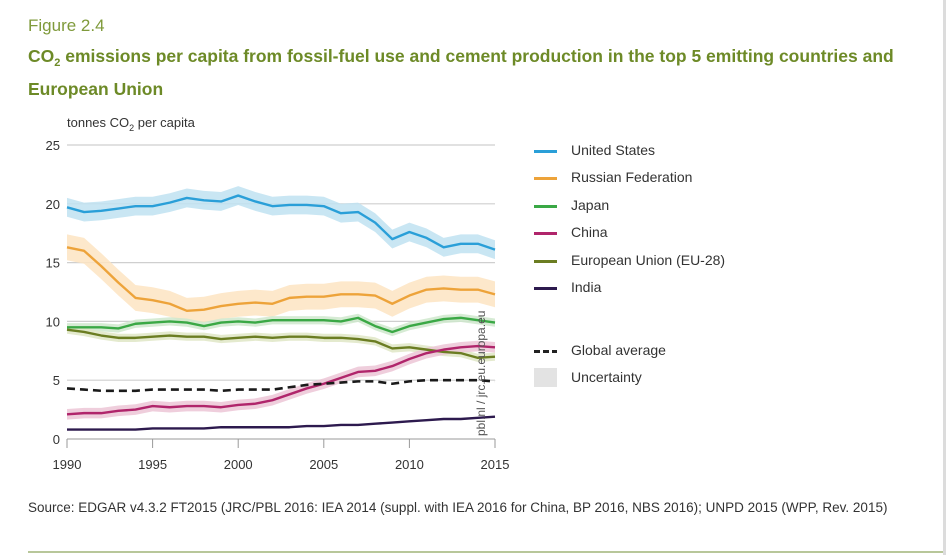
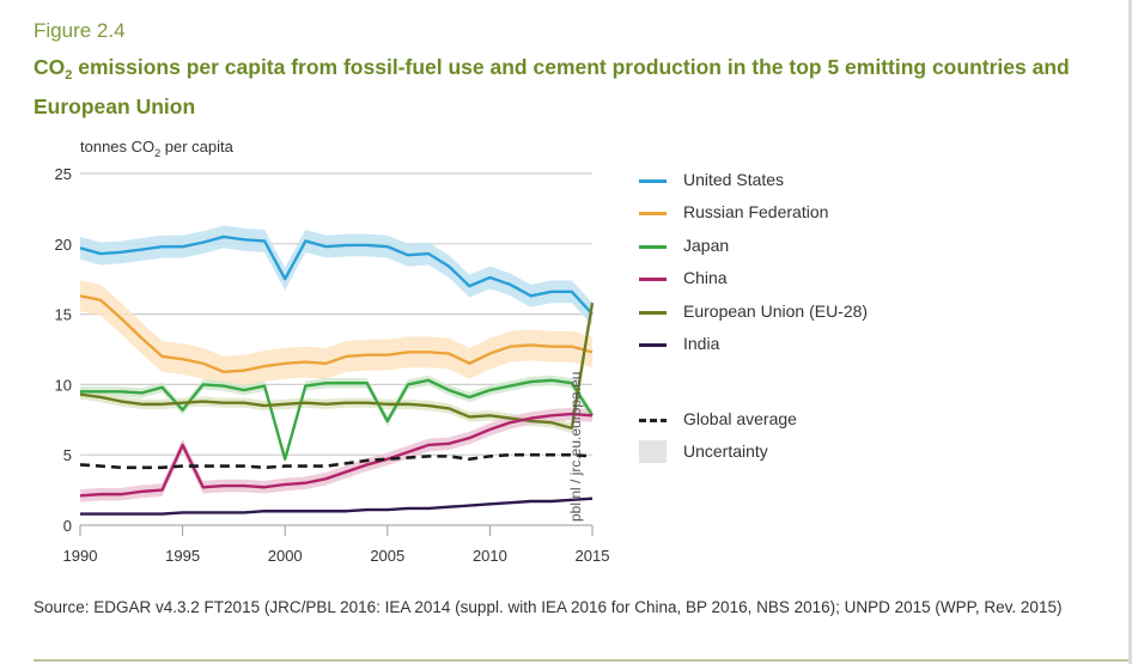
Japan/1995: 9.9 -> 8.2
China/1995: 2.8 -> 5.7
United States/2000: 20.7 -> 17.5
Japan/2000: 10.0 -> 4.7
Japan/2005: 10.1 -> 7.4
United States/2015: 16.1 -> 15.0
Japan/2015: 9.9 -> 7.8
European Union (EU-28)/2015: 7.0 -> 15.8
